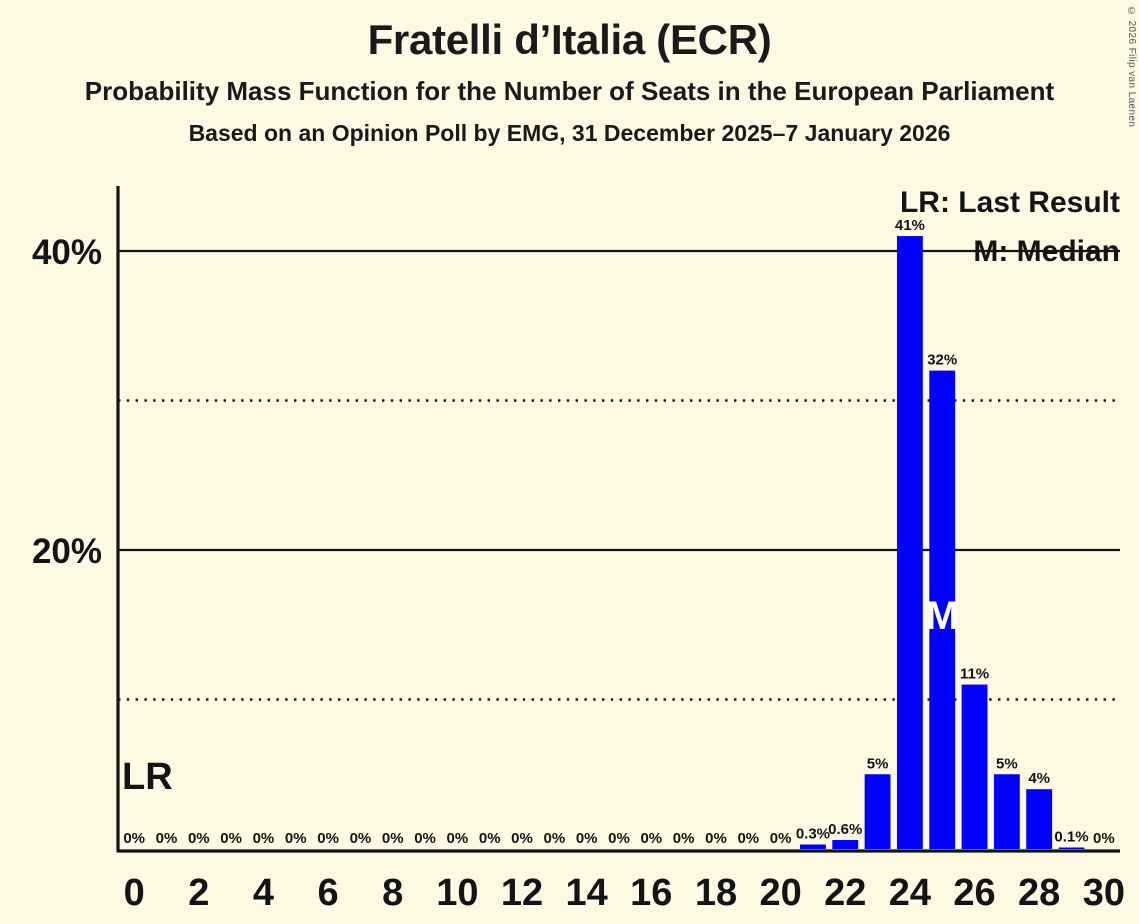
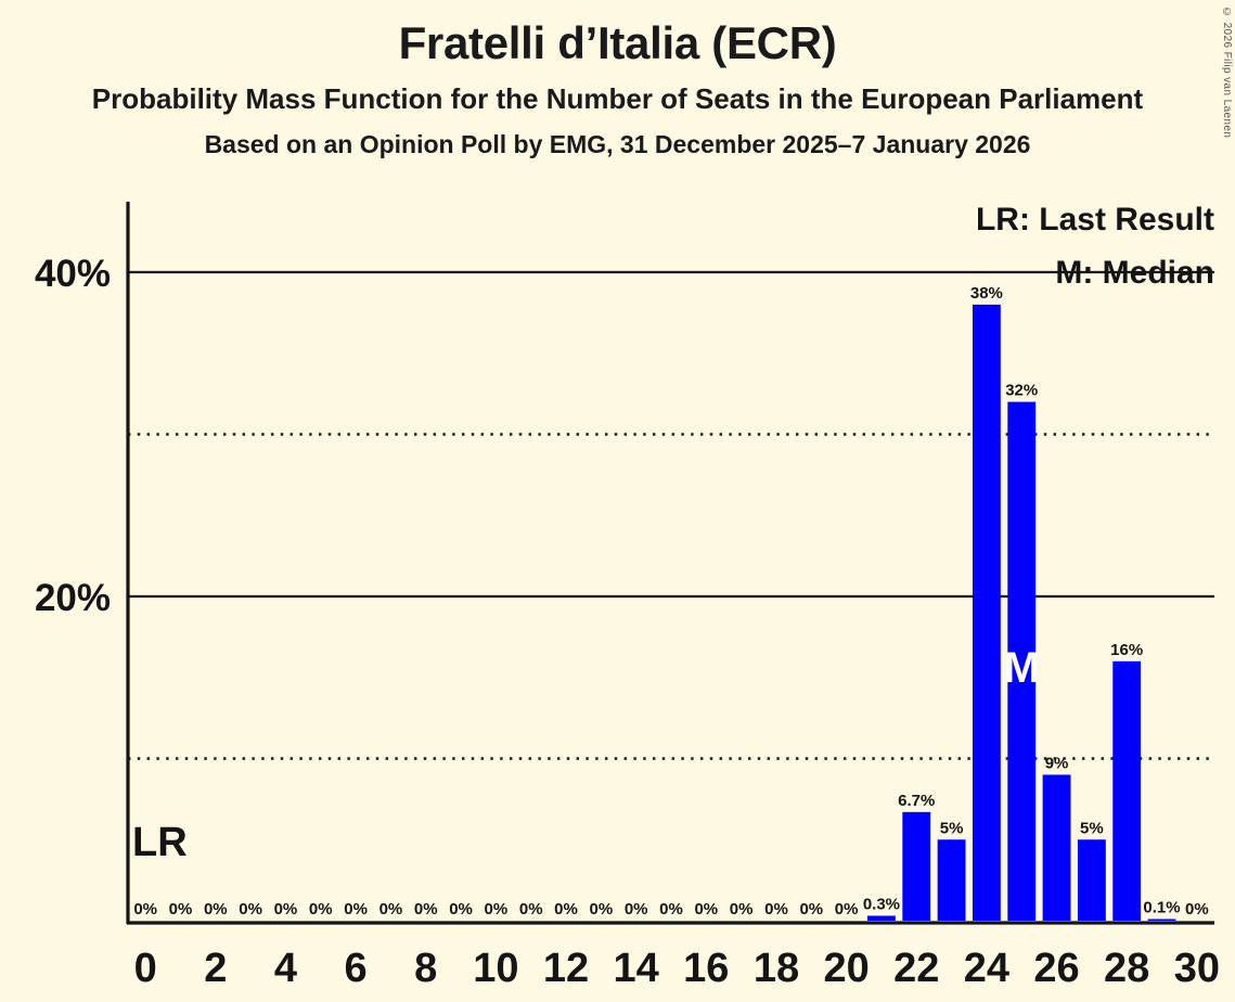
22: 0.6% -> 6.7%
24: 41% -> 38%
26: 11% -> 9%
28: 4% -> 16%
